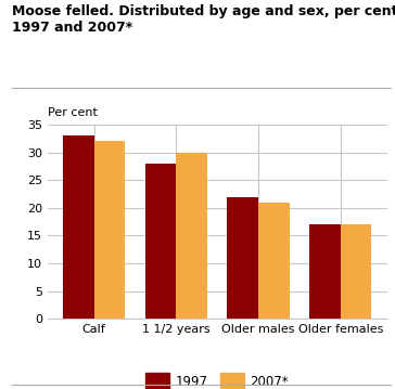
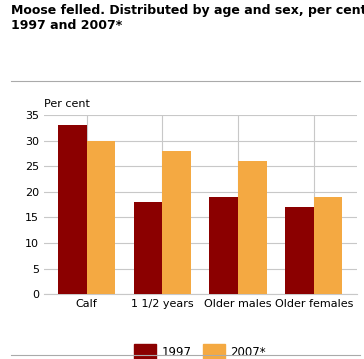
2007*/Calf: 32 -> 30
1997/1 1/2 years: 28 -> 18
2007*/1 1/2 years: 30 -> 28
1997/Older males: 22 -> 19
2007*/Older males: 21 -> 26
2007*/Older females: 17 -> 19
